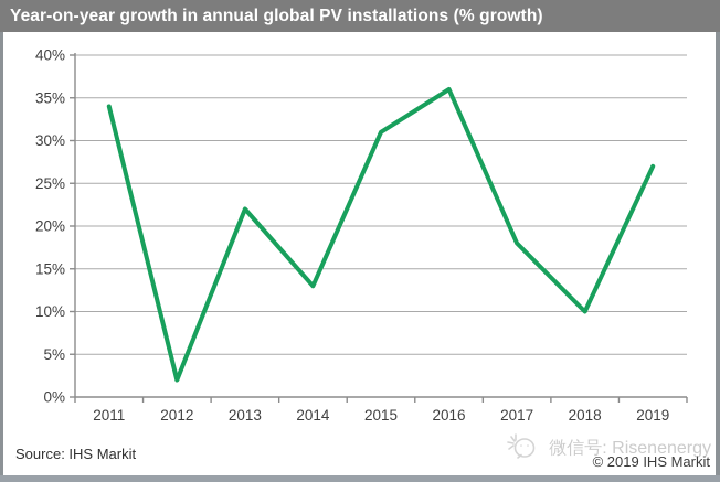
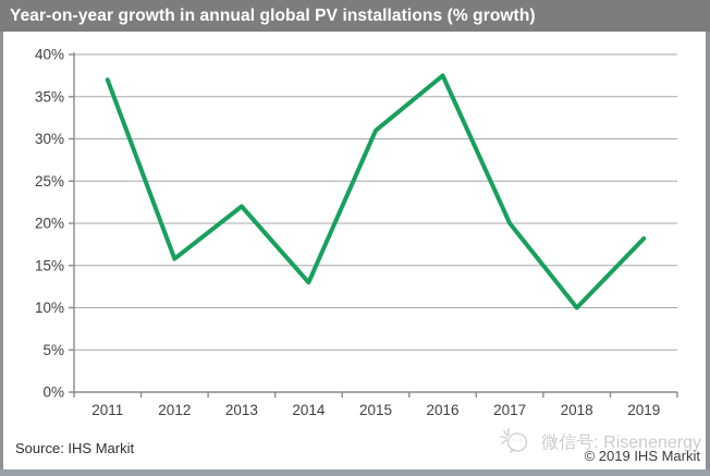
2011: 34% -> 37%
2012: 2% -> 16%
2016: 36% -> 38%
2017: 18% -> 20%
2019: 27% -> 18%
